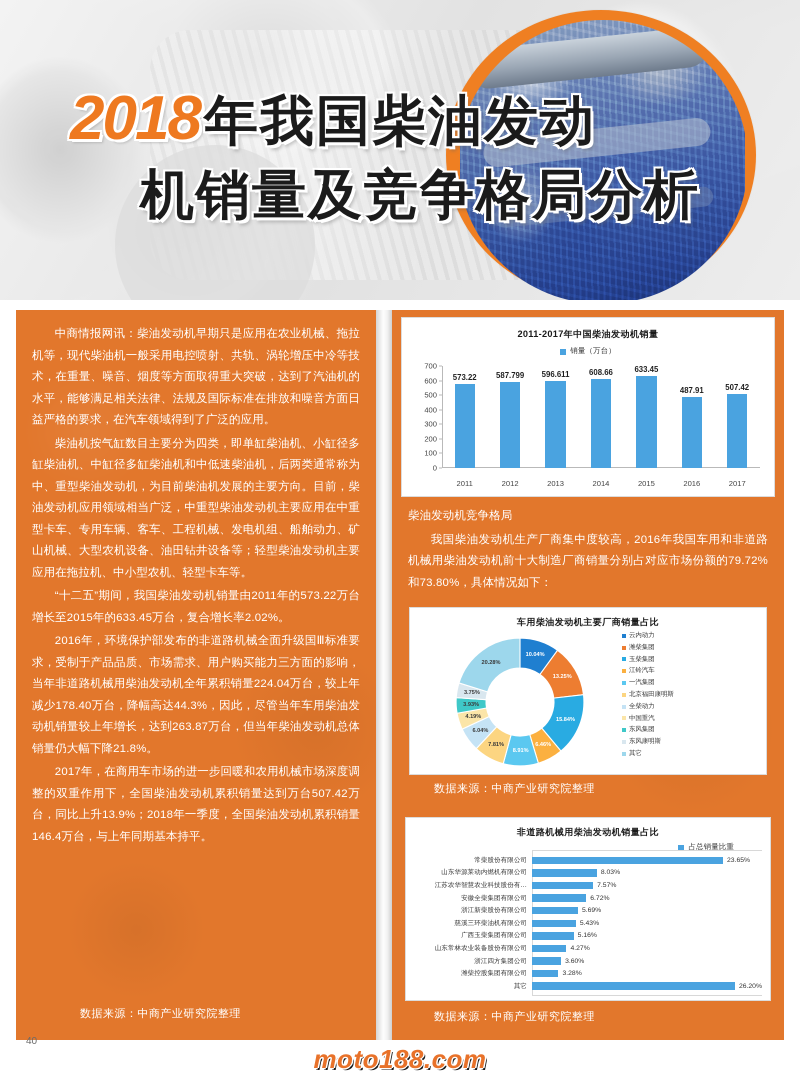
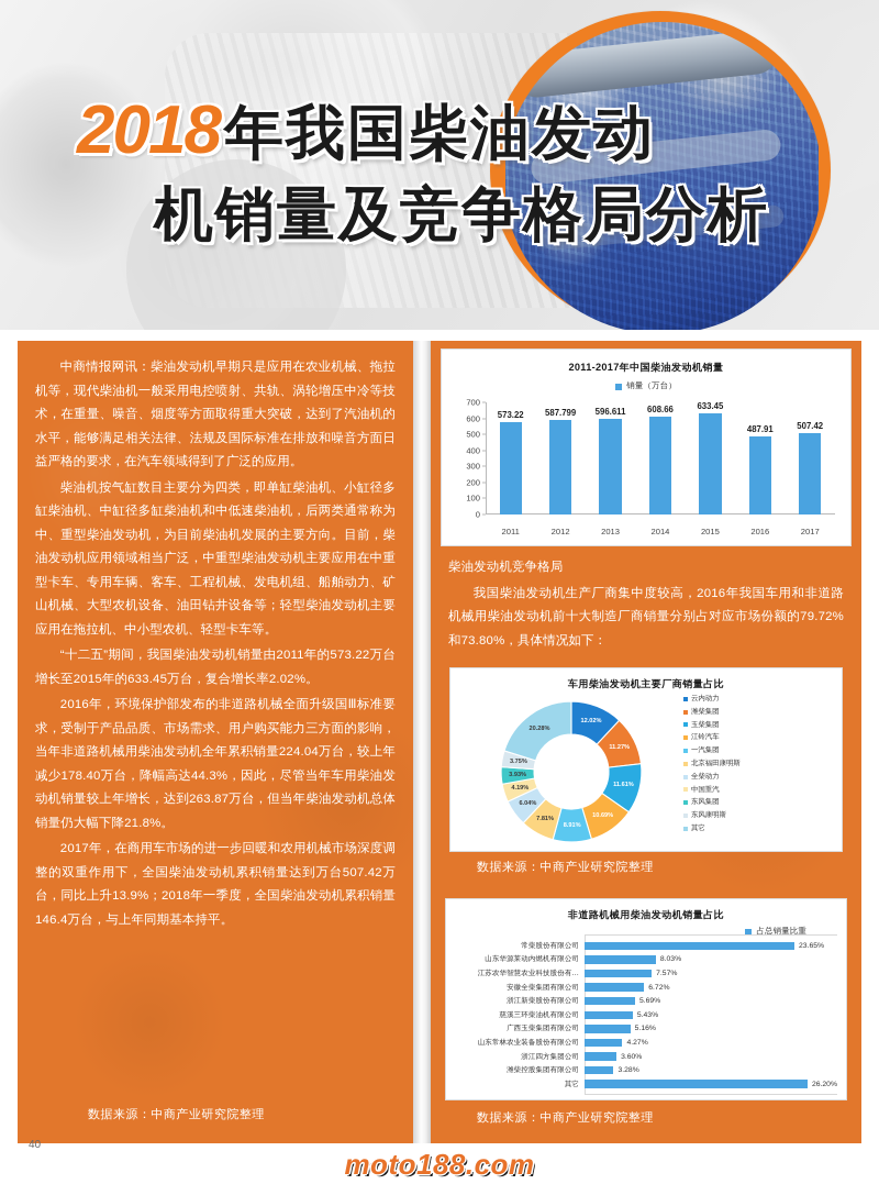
车用柴油发动机主要厂商销量占比/云内动力: 10.04% -> 12.02%
车用柴油发动机主要厂商销量占比/潍柴集团: 13.25% -> 11.27%
车用柴油发动机主要厂商销量占比/玉柴集团: 15.84% -> 11.61%
车用柴油发动机主要厂商销量占比/江铃汽车: 6.46% -> 10.69%
